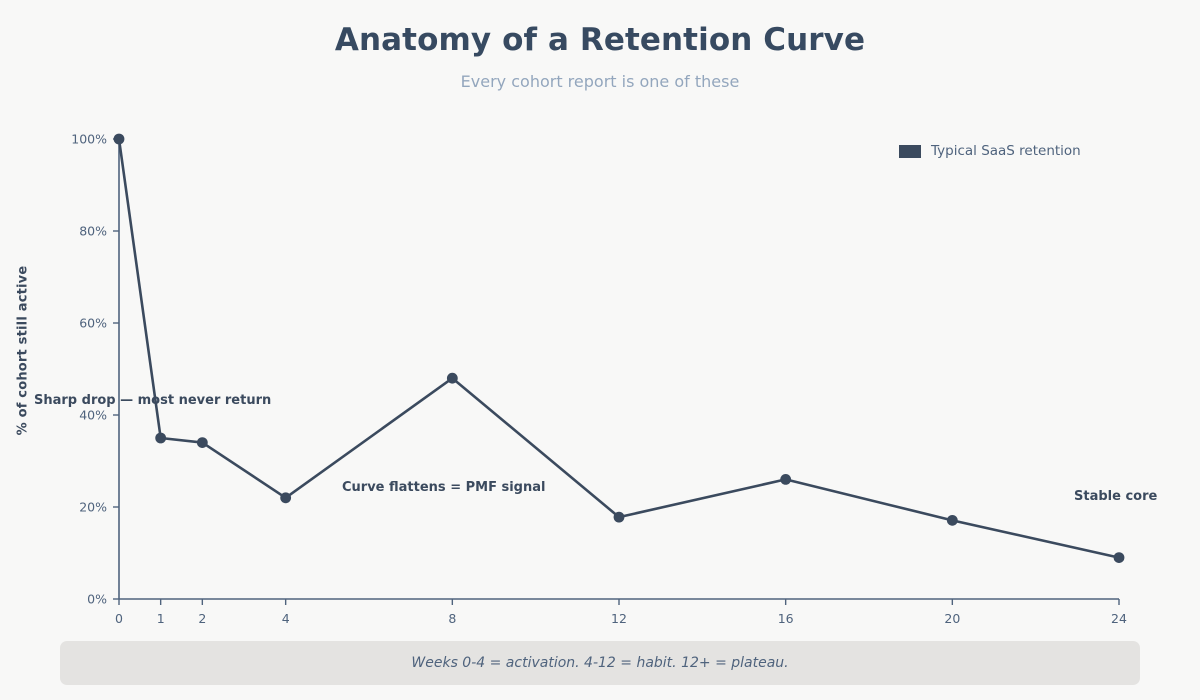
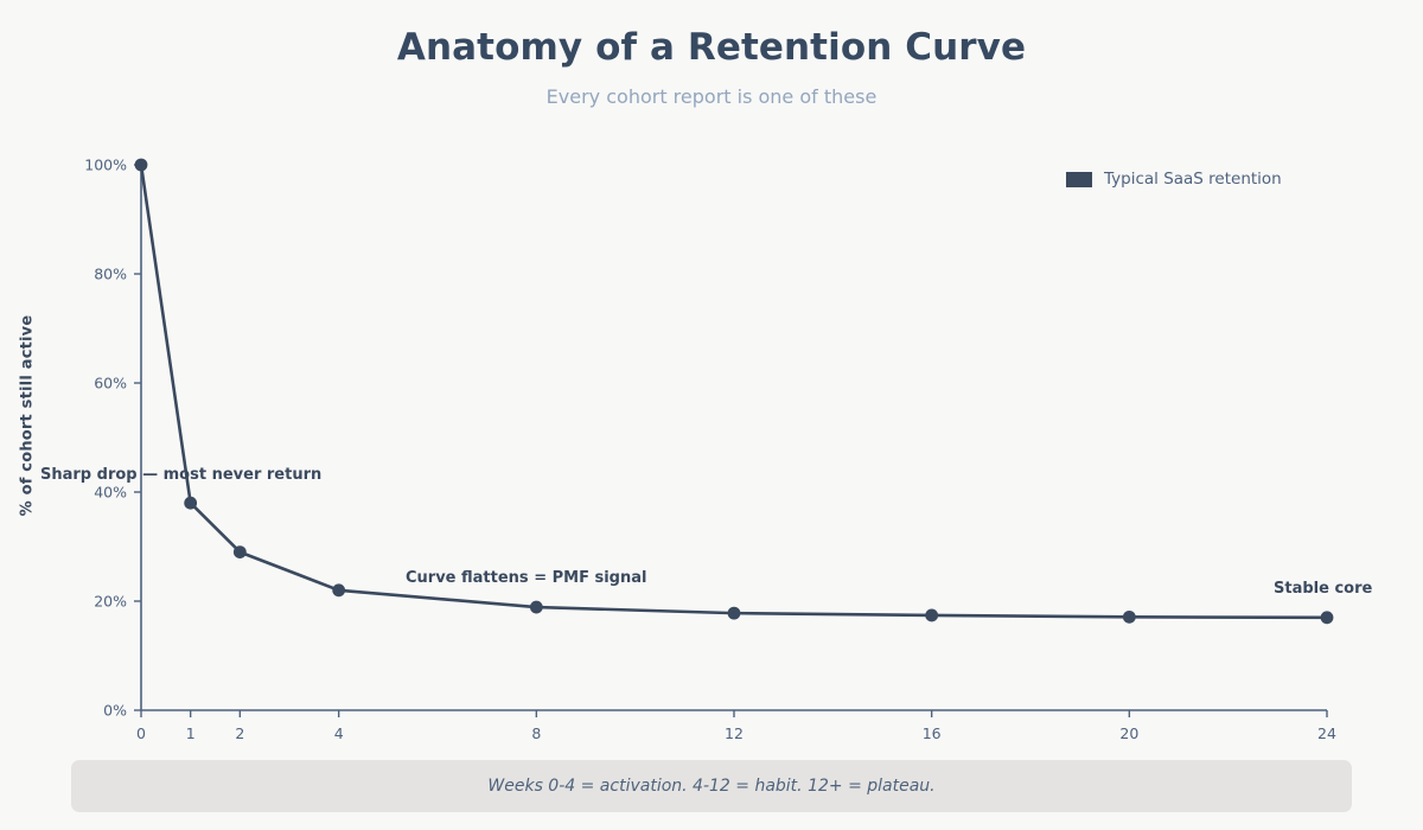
1: 35% -> 38%
2: 34% -> 29%
8: 48% -> 19%
16: 26% -> 17%
24: 9% -> 17%
